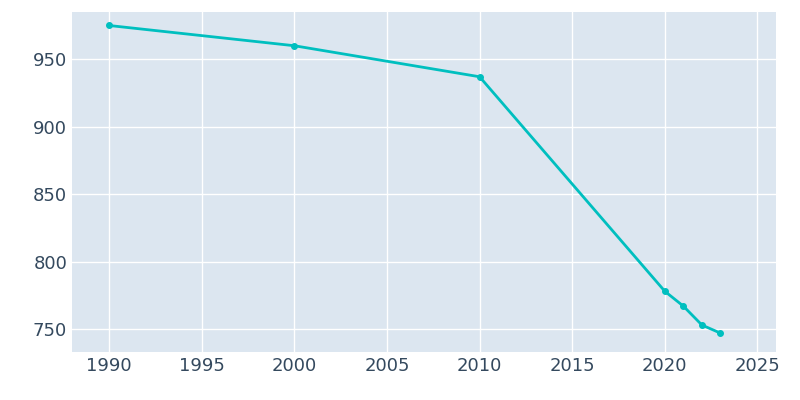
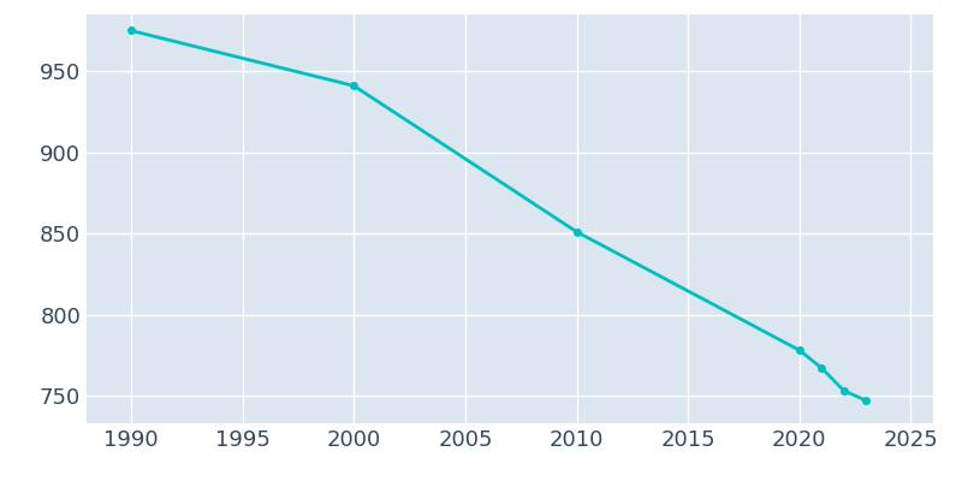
2000: 960 -> 941
2010: 937 -> 851
